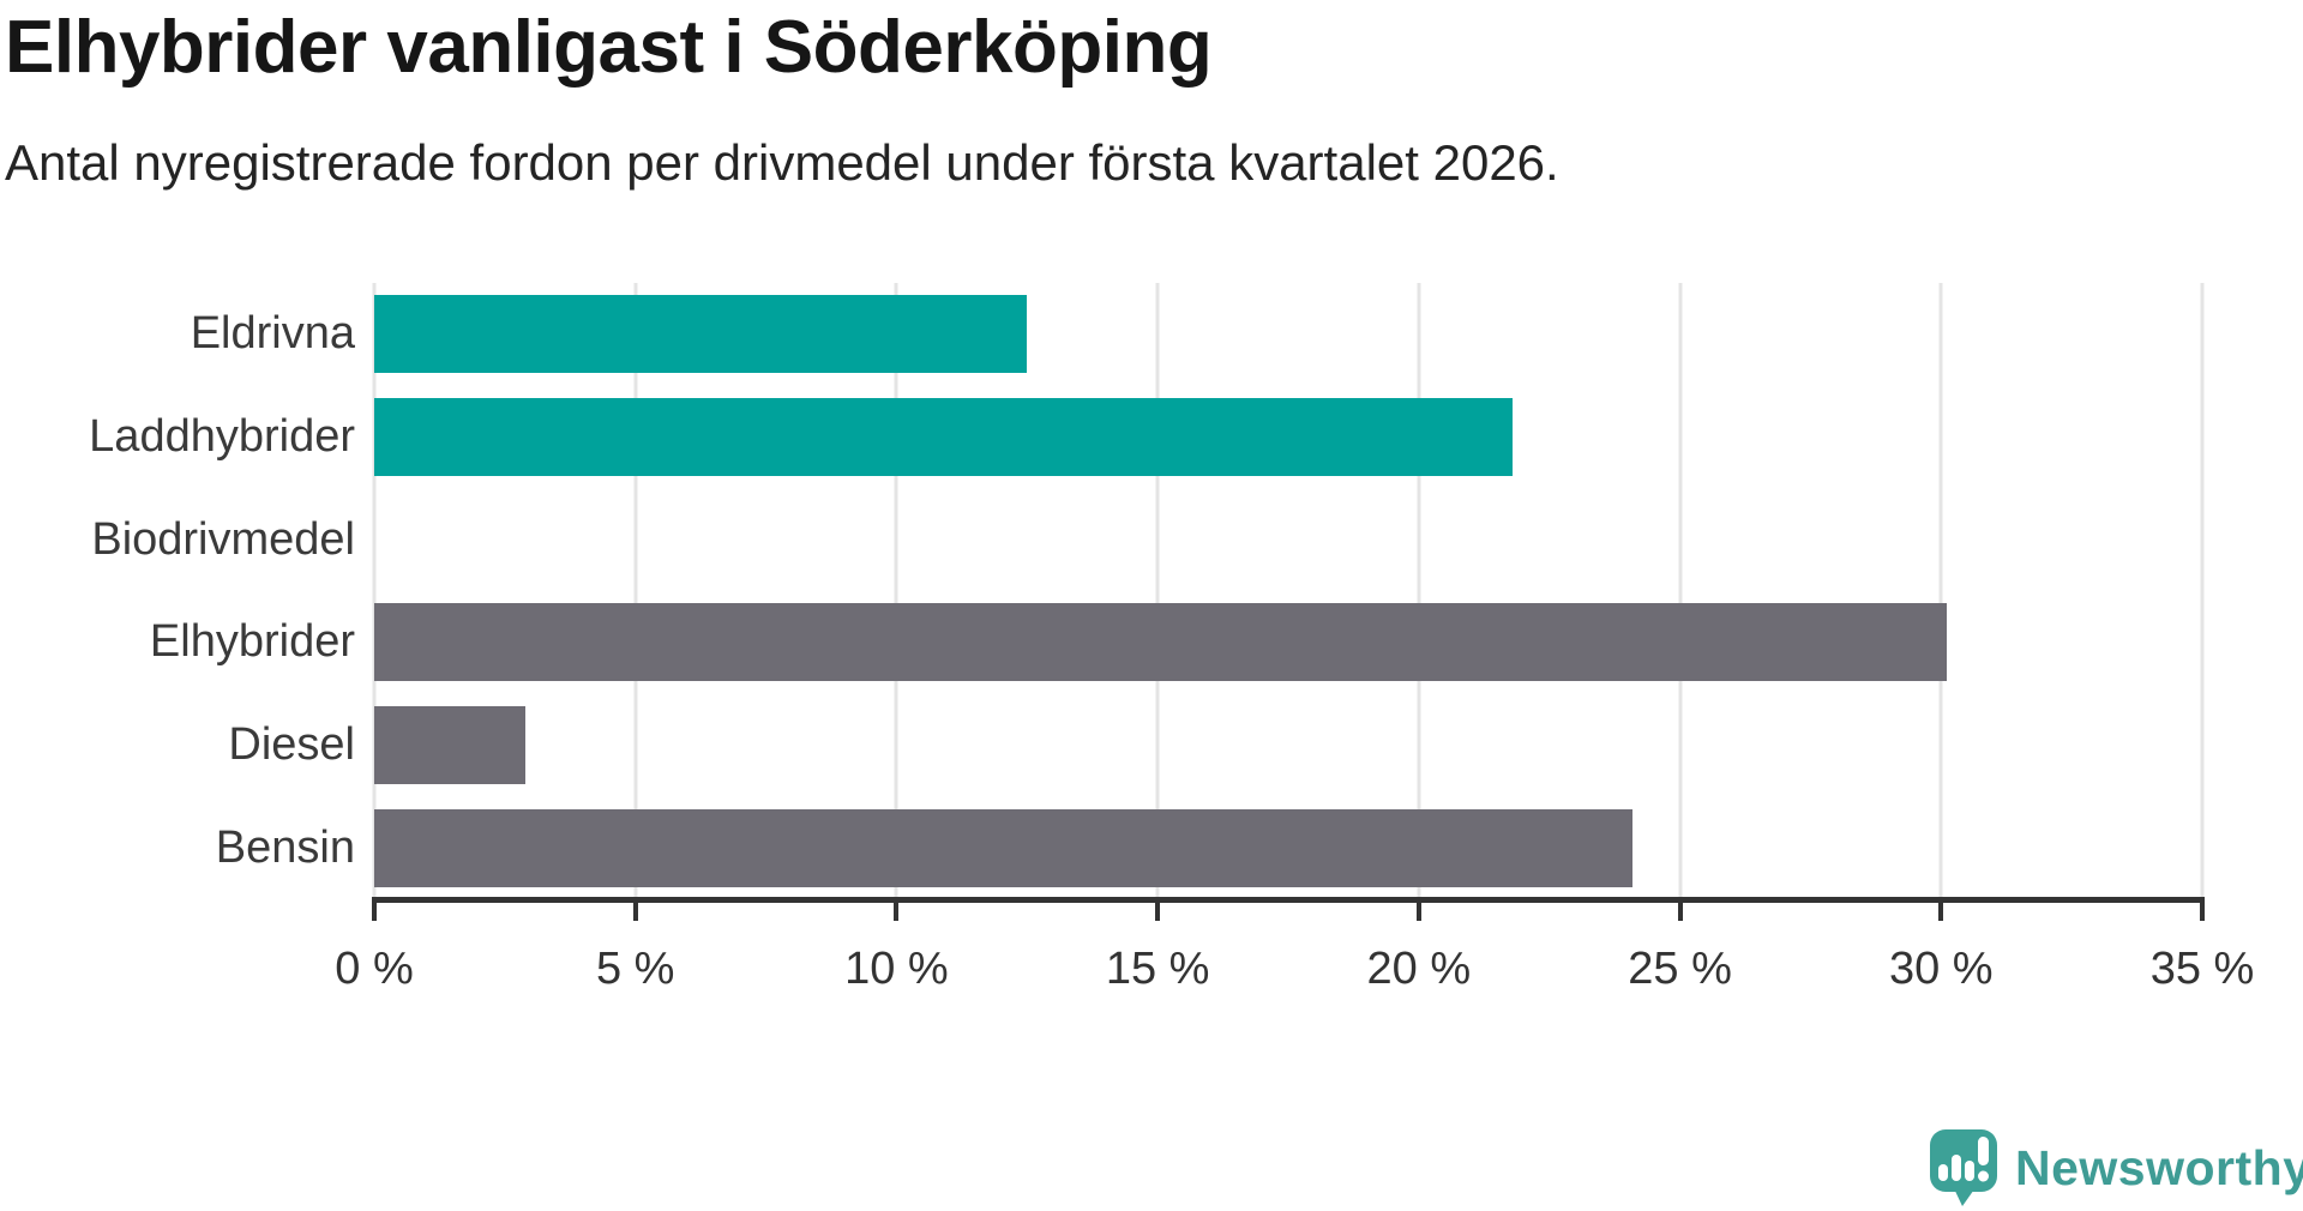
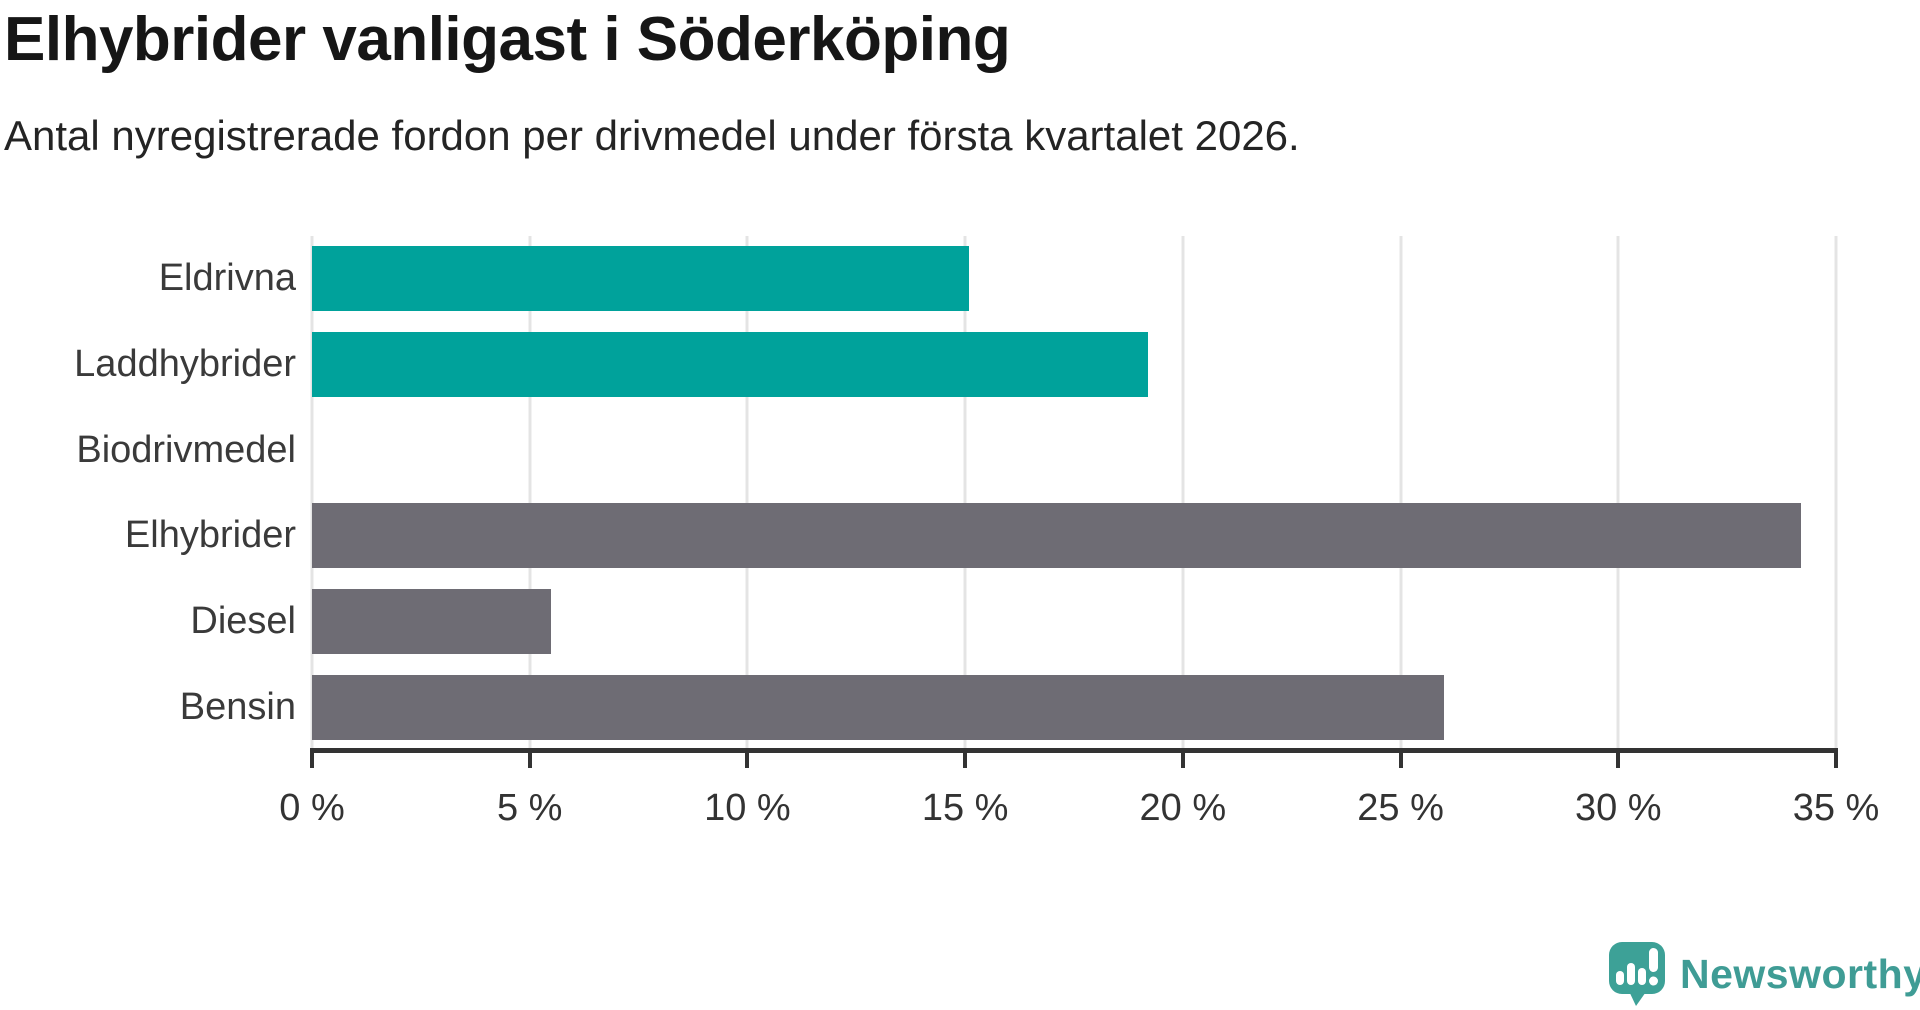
Eldrivna: 12.5% -> 15.1%
Laddhybrider: 21.8% -> 19.2%
Elhybrider: 30.1% -> 34.2%
Diesel: 2.9% -> 5.5%
Bensin: 24.1% -> 26.0%
